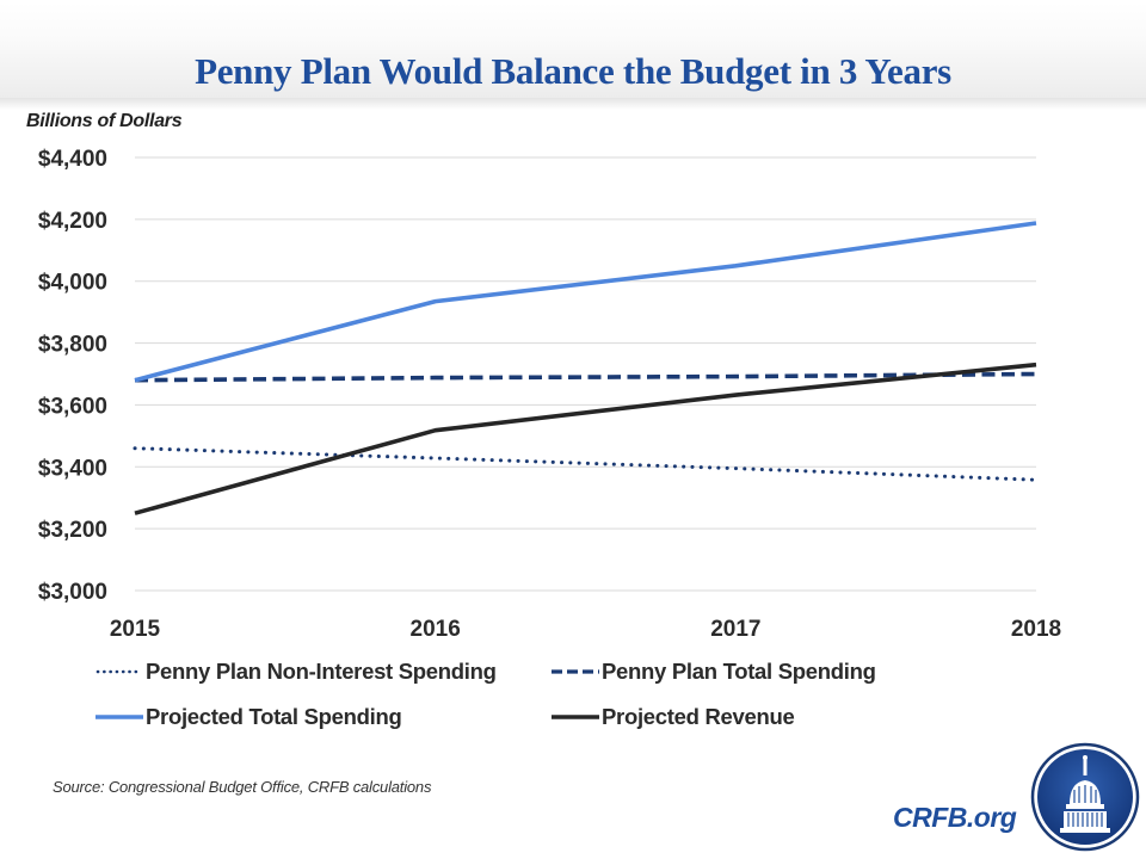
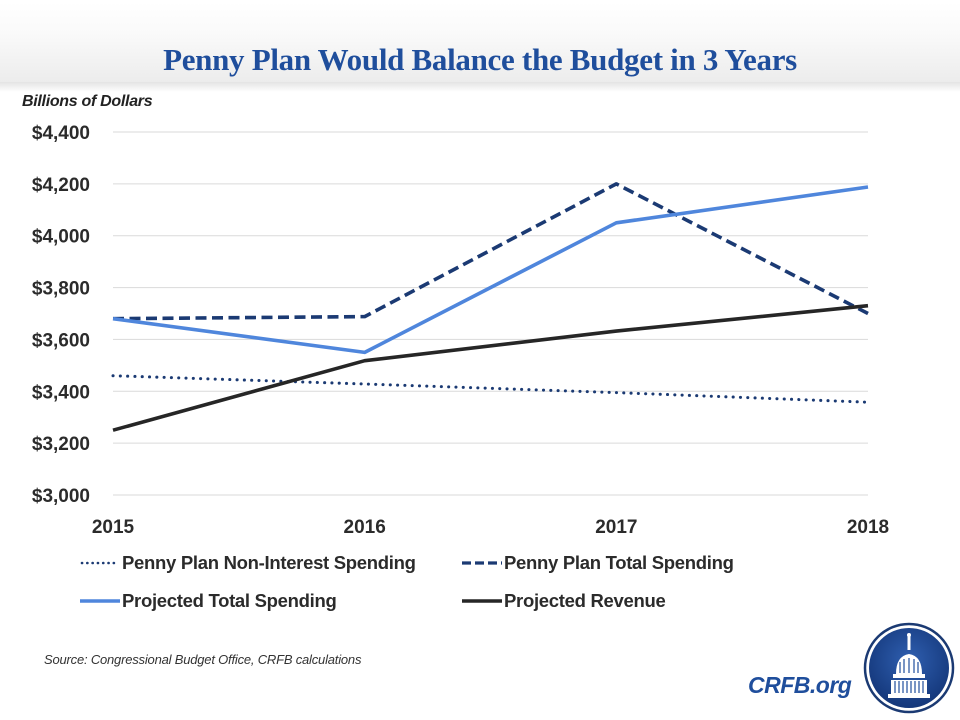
Projected Total Spending/2016: $3940 -> $3550
Penny Plan Total Spending/2017: $3690 -> $4200
